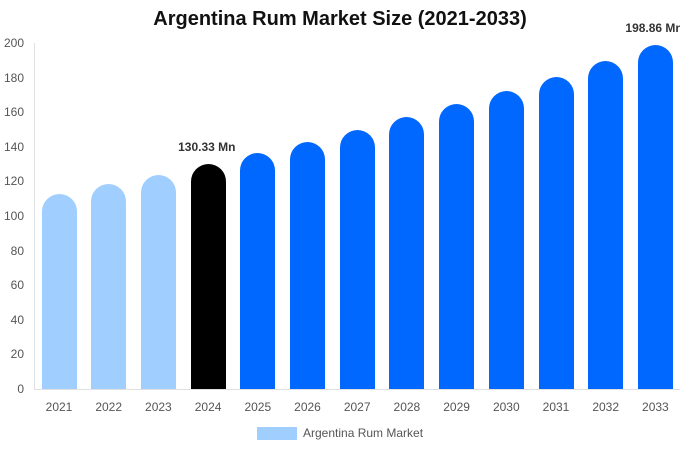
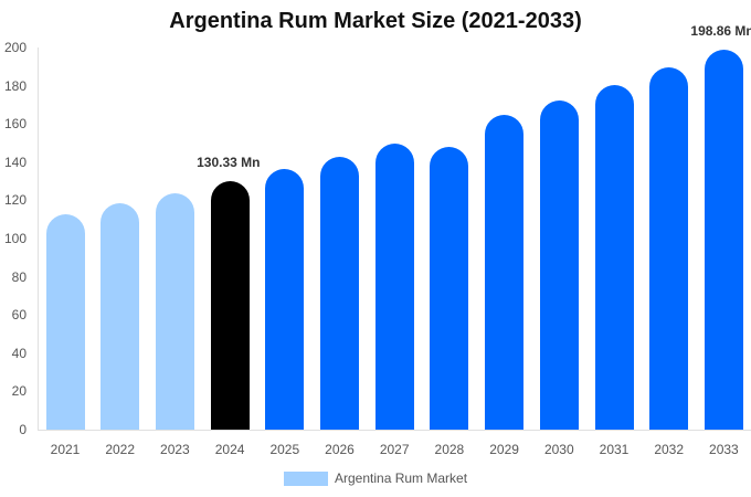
2028: 157 -> 148
